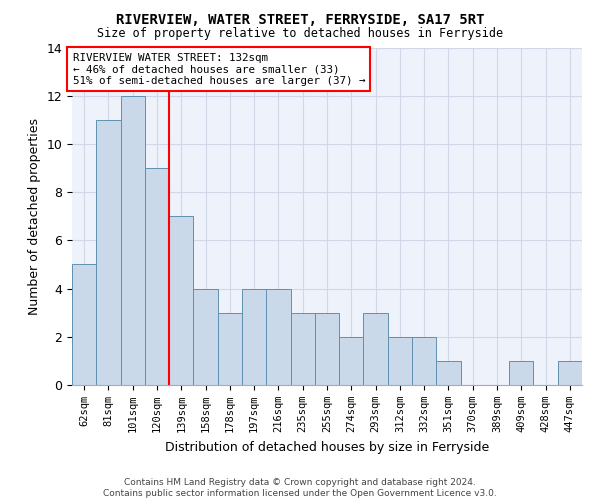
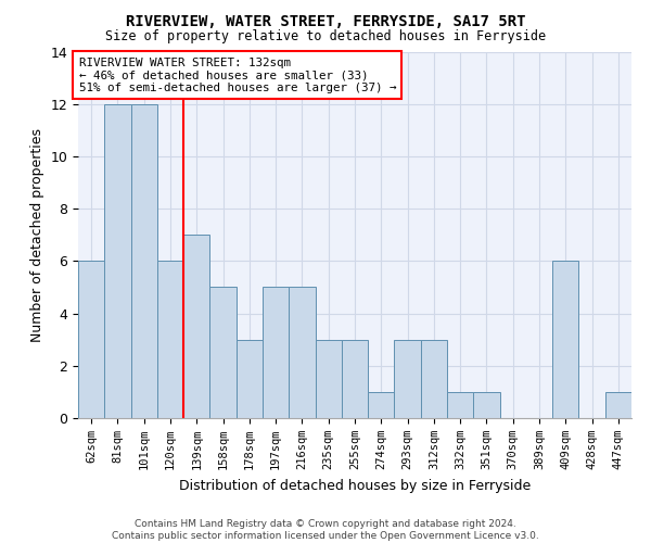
62sqm: 5 -> 6
81sqm: 11 -> 12
120sqm: 9 -> 6
158sqm: 4 -> 5
197sqm: 4 -> 5
216sqm: 4 -> 5
274sqm: 2 -> 1
312sqm: 2 -> 3
332sqm: 2 -> 1
409sqm: 1 -> 6
